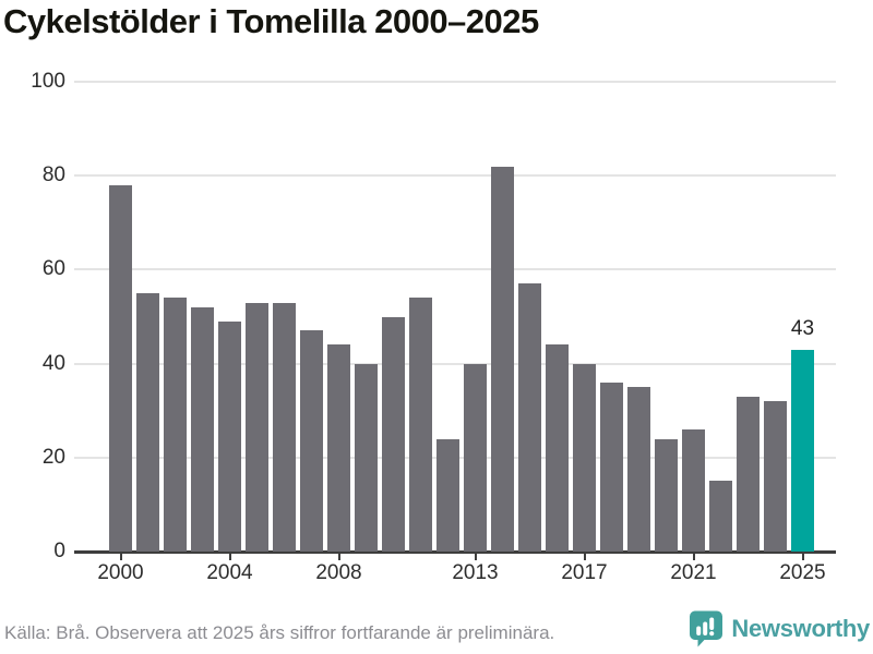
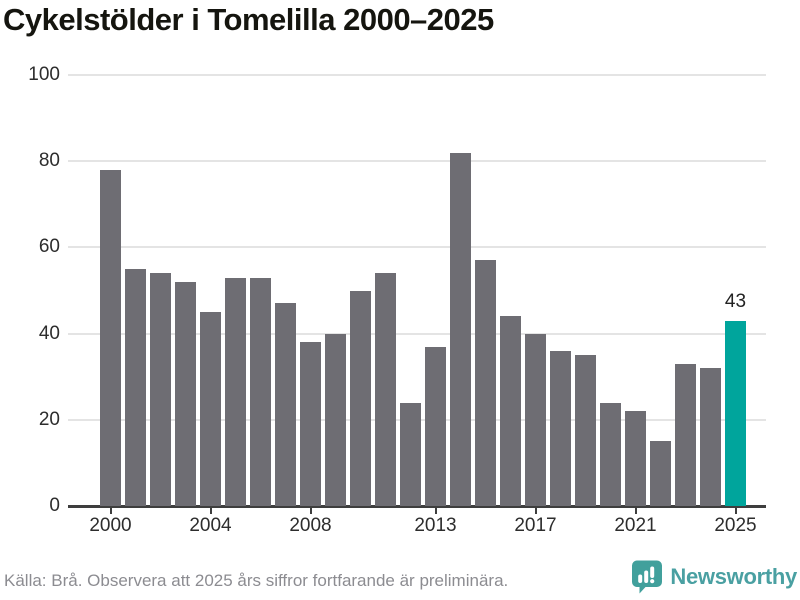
2004: 49 -> 45
2008: 44 -> 38
2013: 40 -> 37
2021: 26 -> 22
